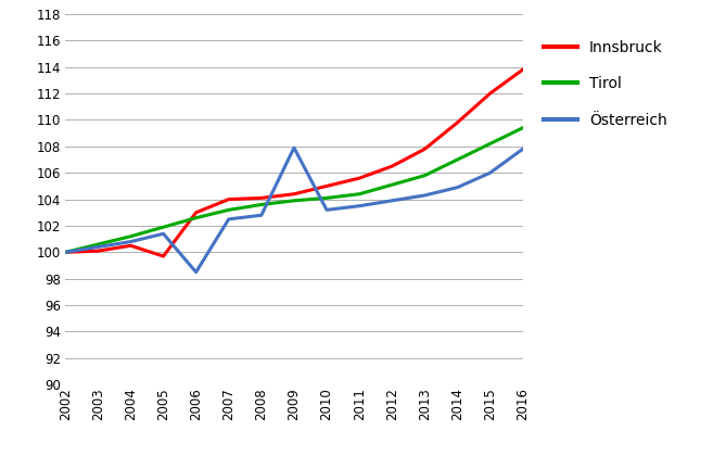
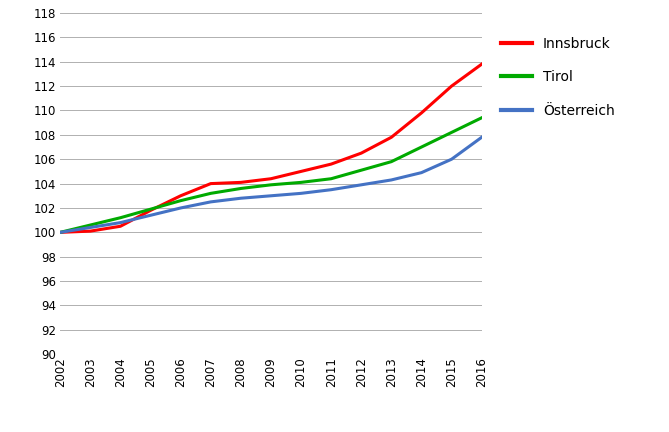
Innsbruck/2005: 99.7 -> 101.8
Österreich/2006: 98.5 -> 102.0
Österreich/2009: 107.9 -> 103.0
